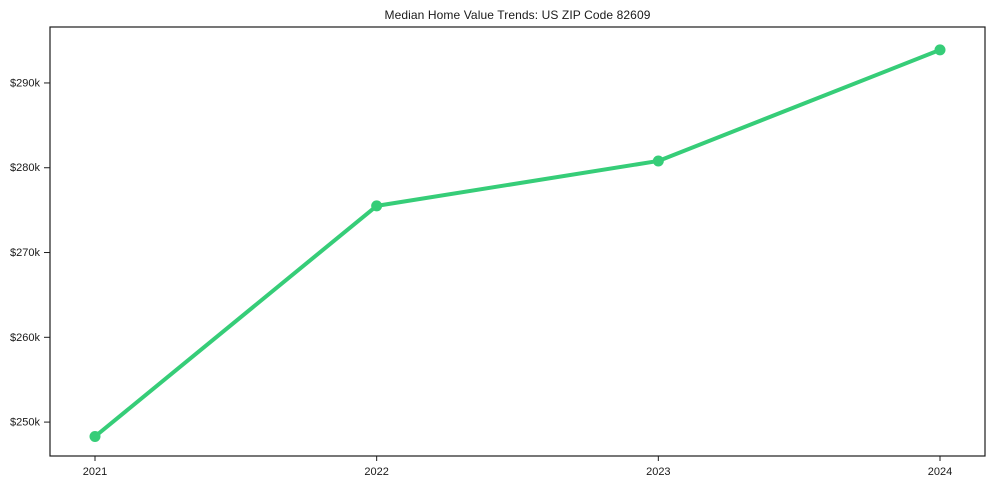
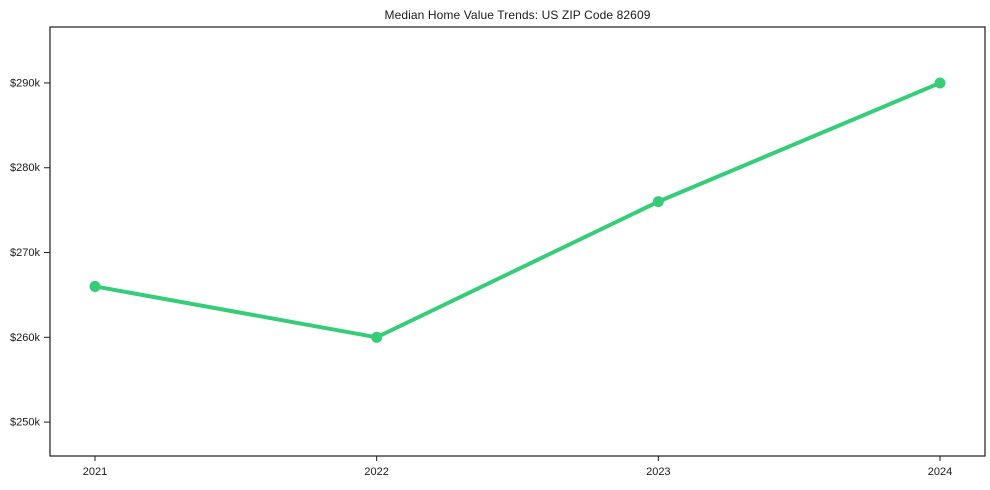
2021: $248k -> $266k
2022: $276k -> $260k
2023: $281k -> $276k
2024: $294k -> $290k
